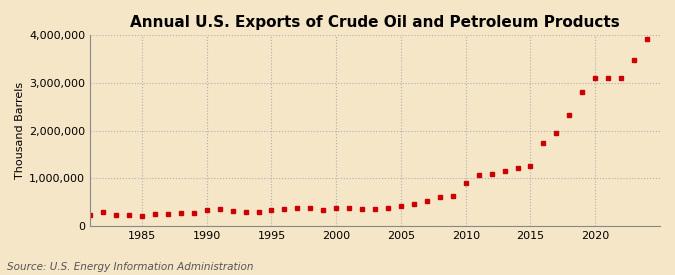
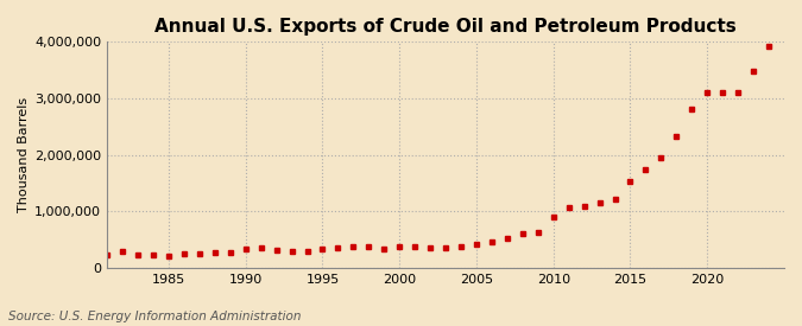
2015: 1,250,000 -> 1,530,000
